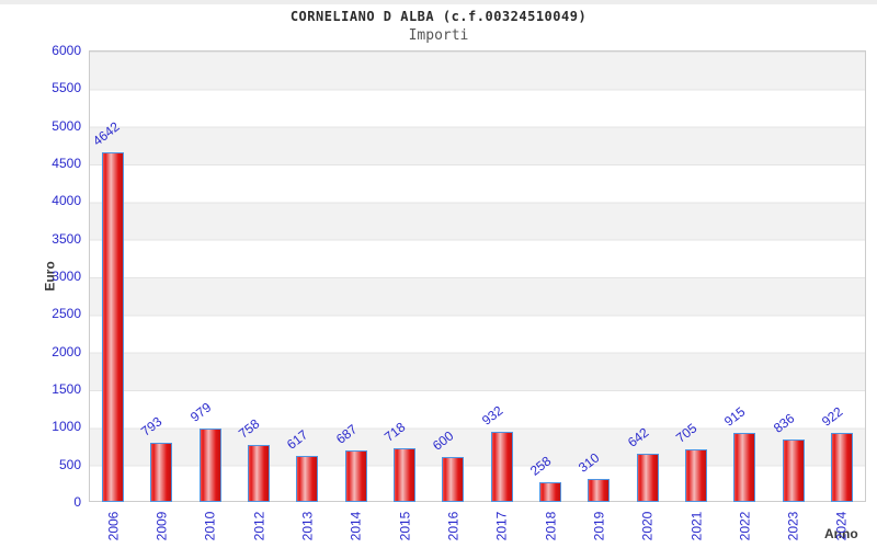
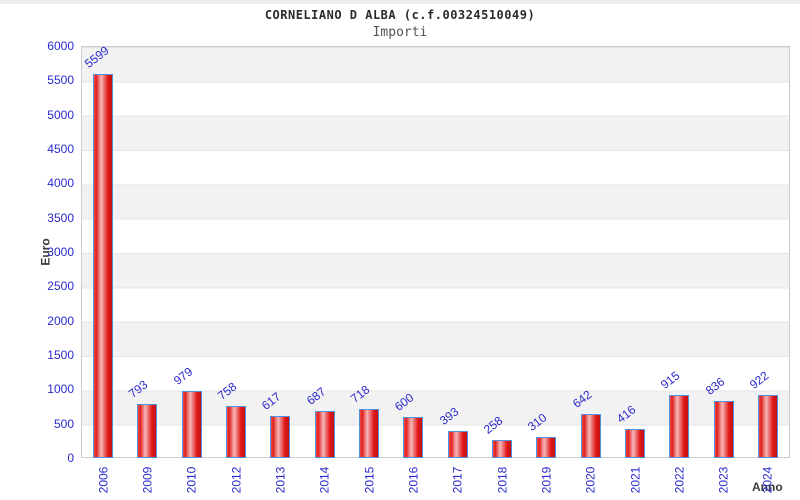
2006: 4642 -> 5599
2017: 932 -> 393
2021: 705 -> 416
